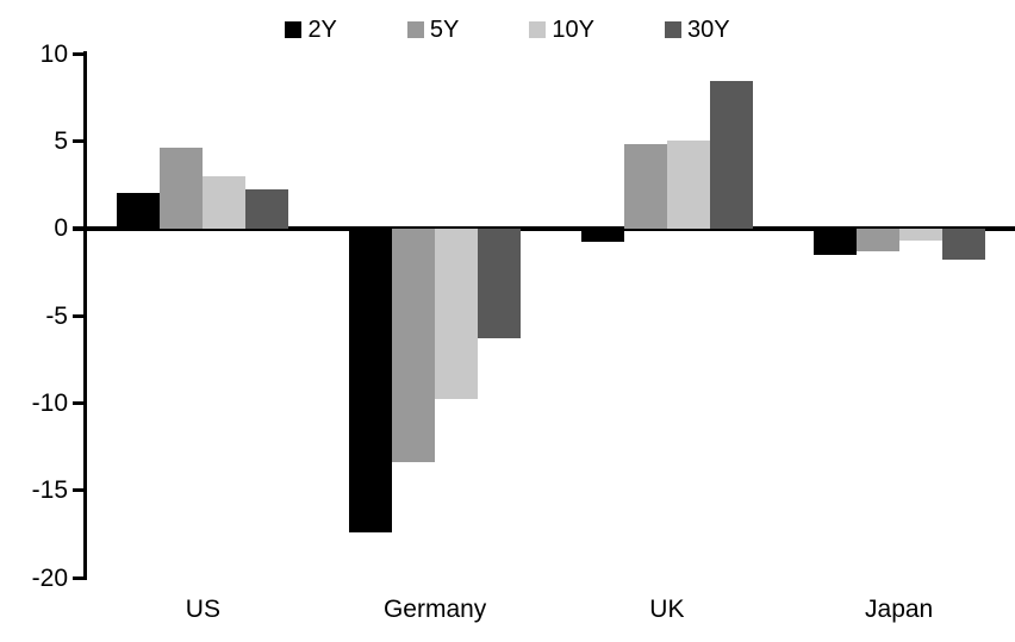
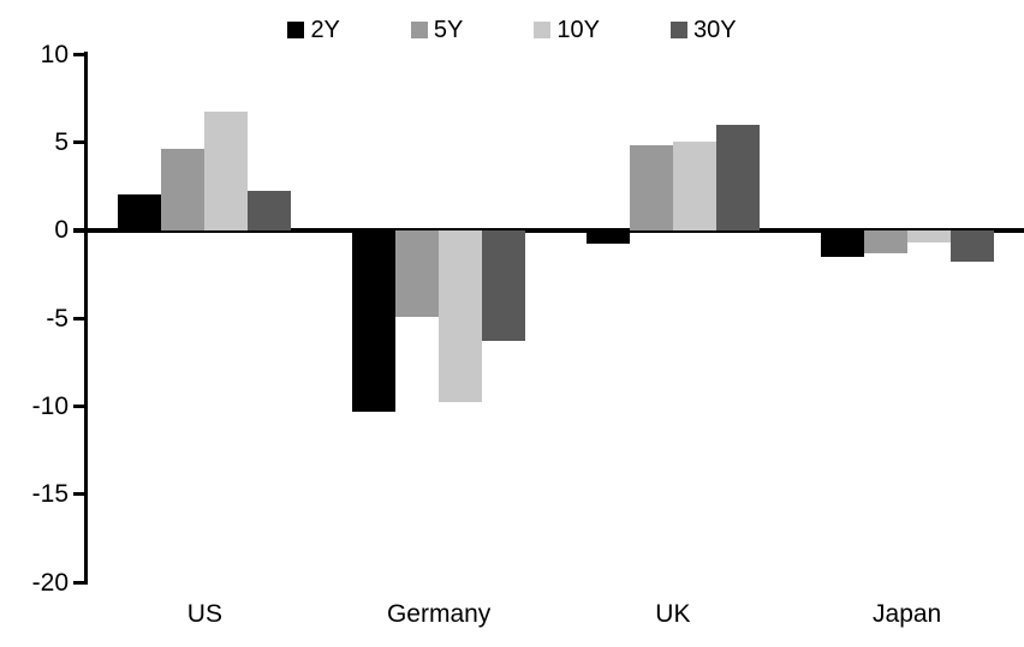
10Y/US: 3.0 -> 6.7
2Y/Germany: -17.4 -> -10.3
5Y/Germany: -13.4 -> -4.9
30Y/UK: 8.4 -> 6.0
